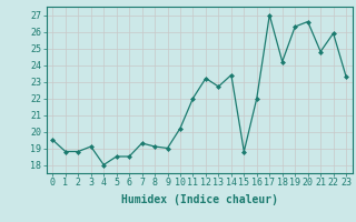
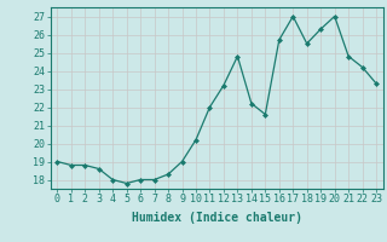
0: 19.5 -> 19.0
3: 19.1 -> 18.6
5: 18.5 -> 17.8
6: 18.5 -> 18.0
7: 19.3 -> 18.0
8: 19.1 -> 18.3
13: 22.7 -> 24.8
14: 23.4 -> 22.2
15: 18.8 -> 21.6
16: 22.0 -> 25.7
18: 24.2 -> 25.5
20: 26.6 -> 27.0
22: 25.9 -> 24.2
